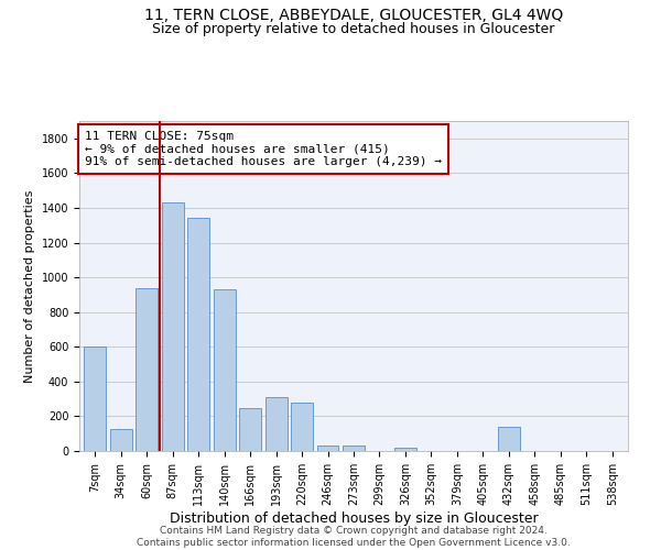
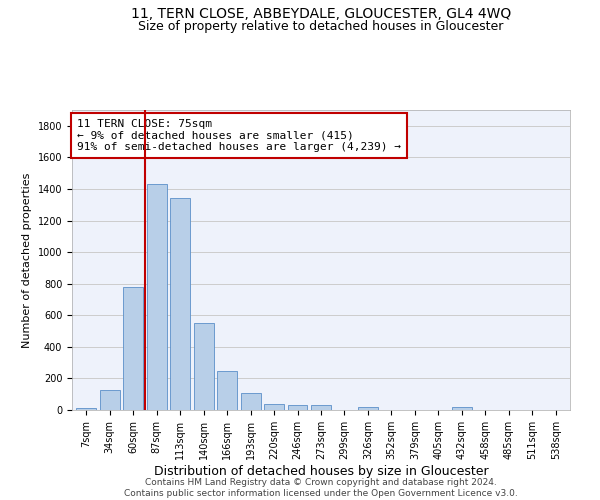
7sqm: 600 -> 20
60sqm: 940 -> 780
140sqm: 930 -> 550
193sqm: 310 -> 110
220sqm: 280 -> 40
432sqm: 140 -> 20
